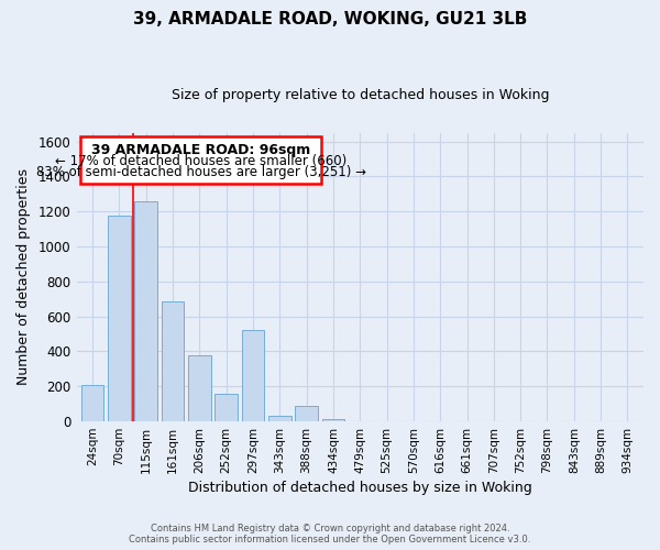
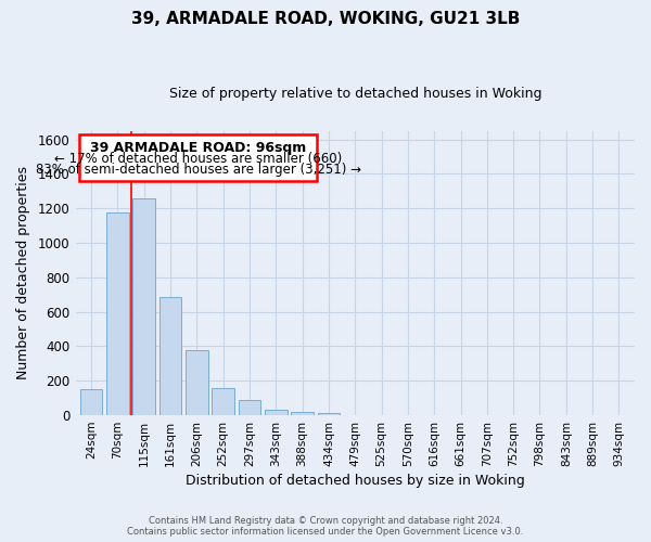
24sqm: 210 -> 150
297sqm: 520 -> 90
388sqm: 90 -> 20
